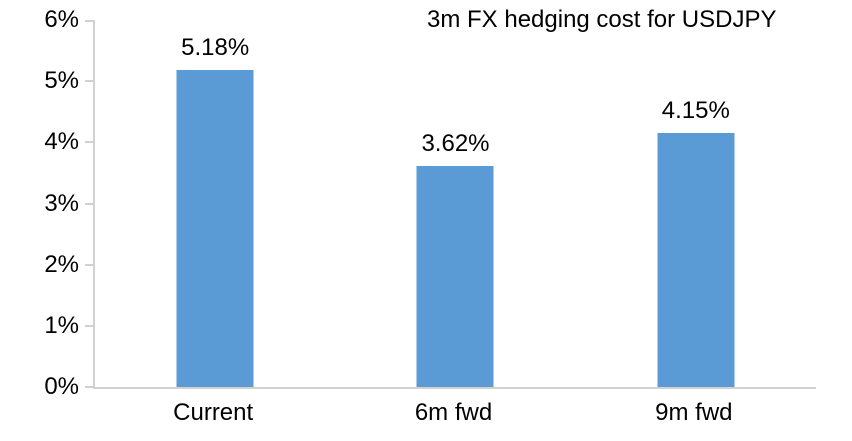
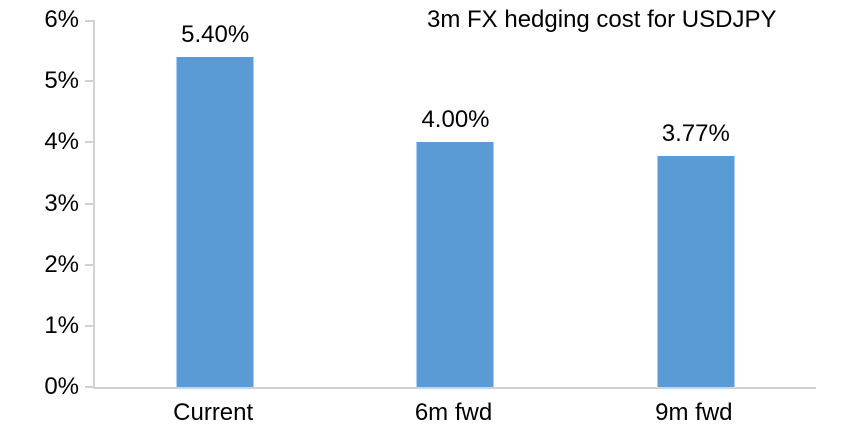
Current: 5.18% -> 5.40%
6m fwd: 3.62% -> 4.00%
9m fwd: 4.15% -> 3.77%
